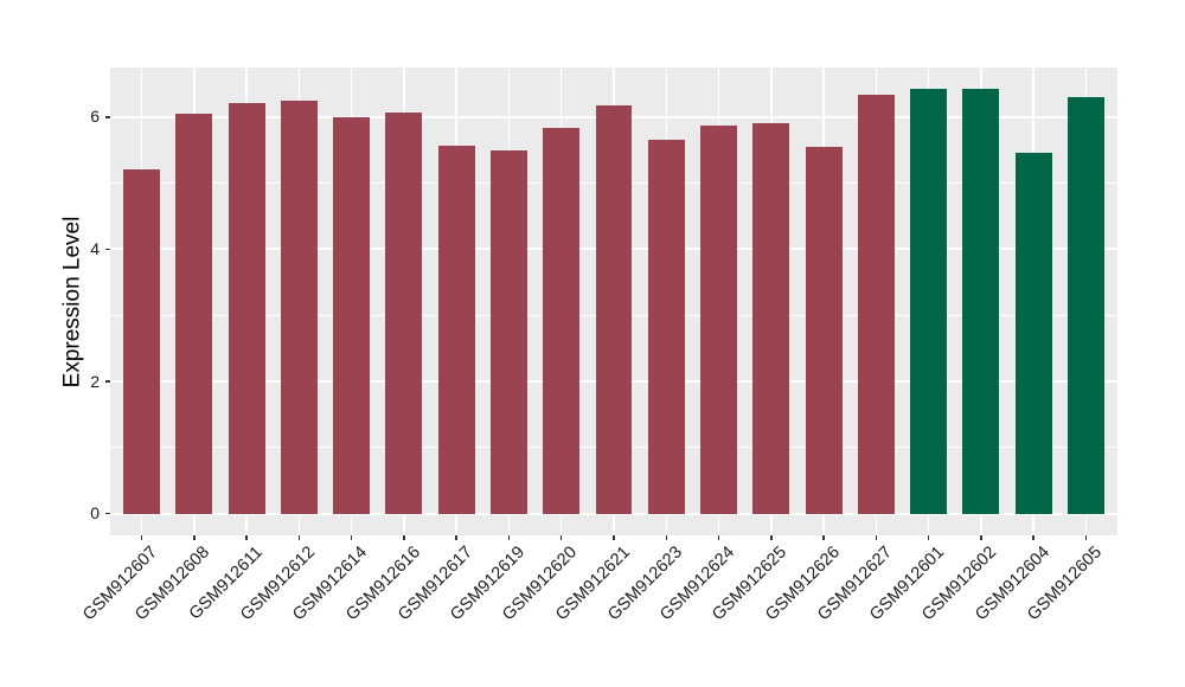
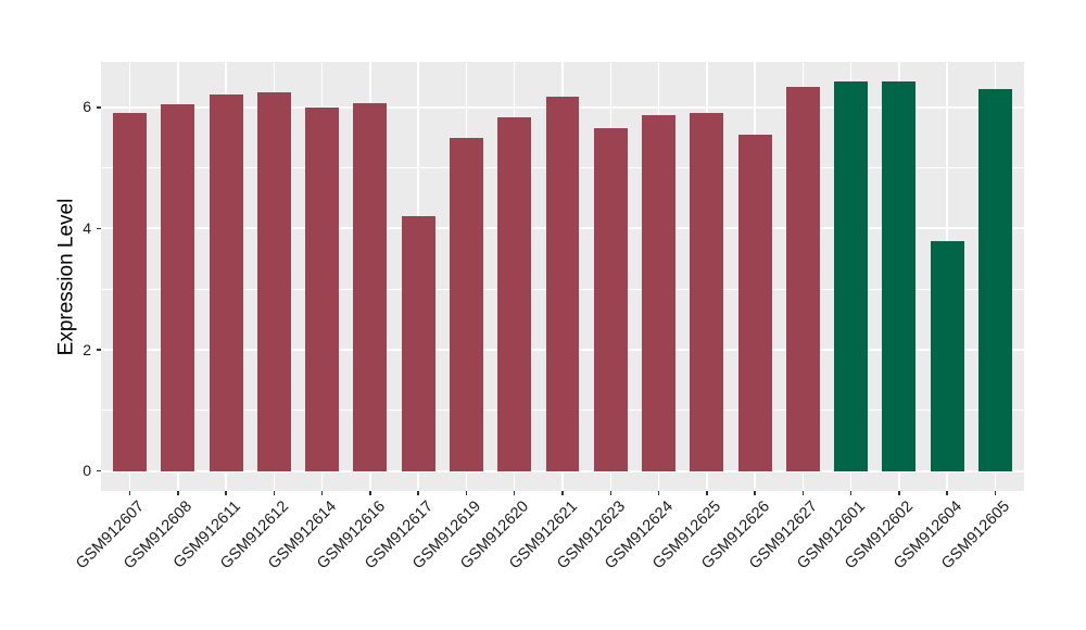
GSM912607: 5.2 -> 5.9
GSM912617: 5.6 -> 4.2
GSM912604: 5.5 -> 3.8
